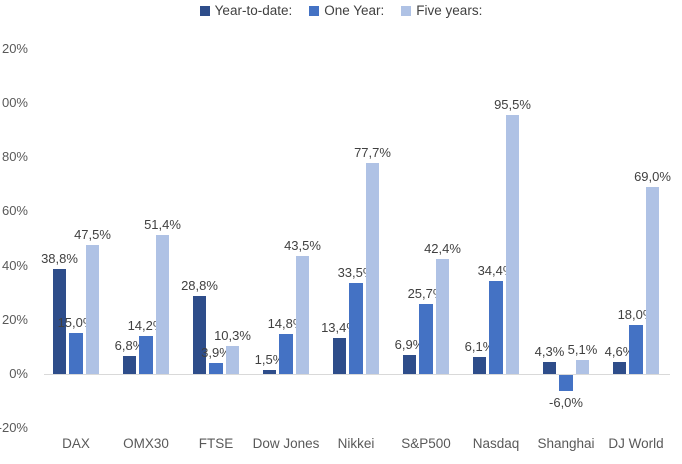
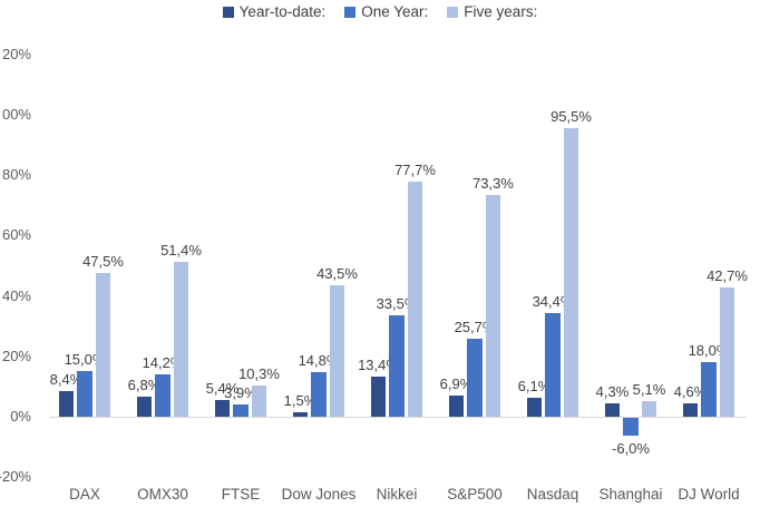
Year-to-date:/DAX: 38,8% -> 8,4%
Year-to-date:/FTSE: 28,8% -> 5,4%
Five years:/S&P500: 42,4% -> 73,3%
Five years:/DJ World: 69,0% -> 42,7%
